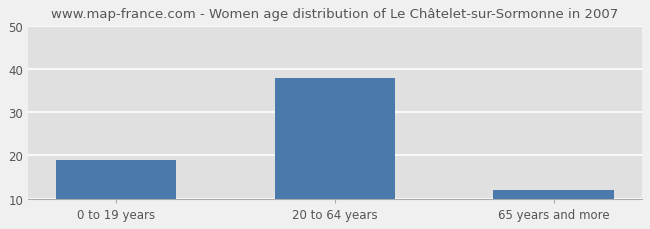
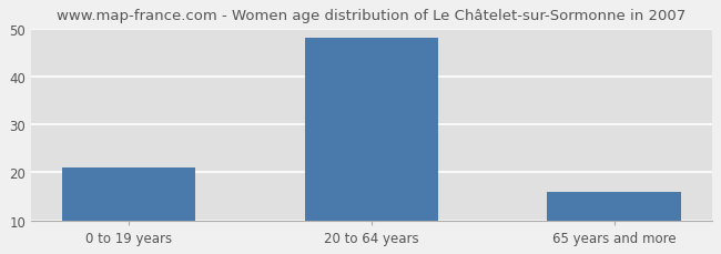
0 to 19 years: 19 -> 21
20 to 64 years: 38 -> 48
65 years and more: 12 -> 16
